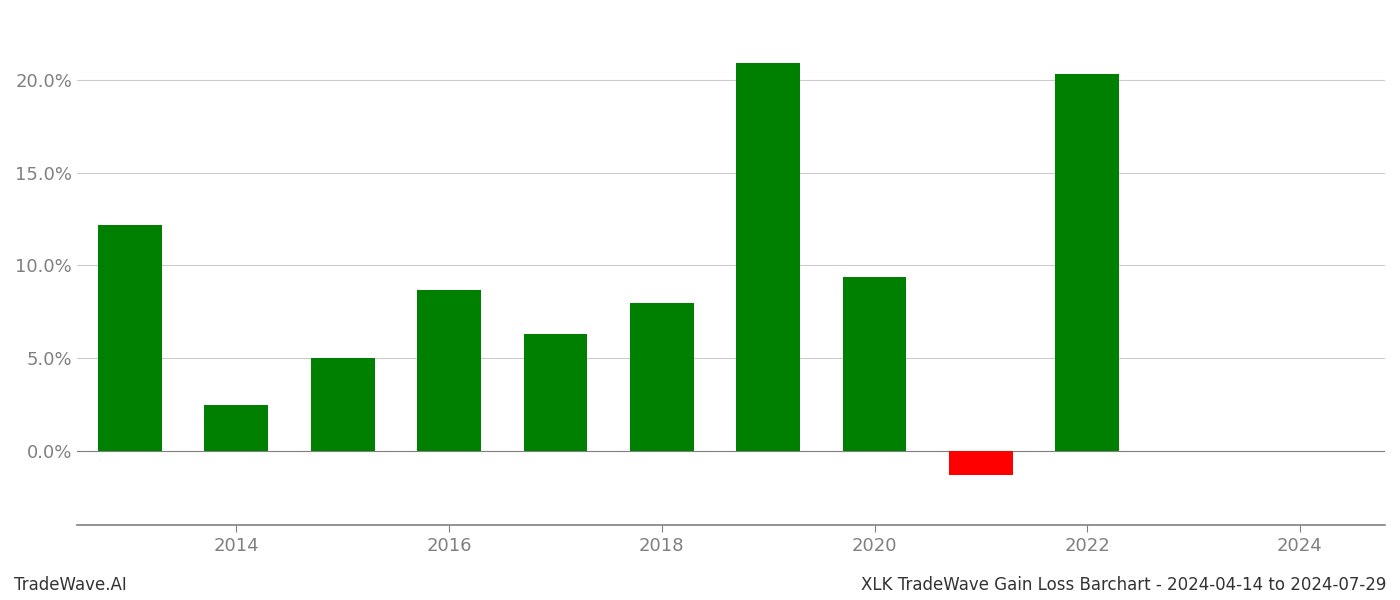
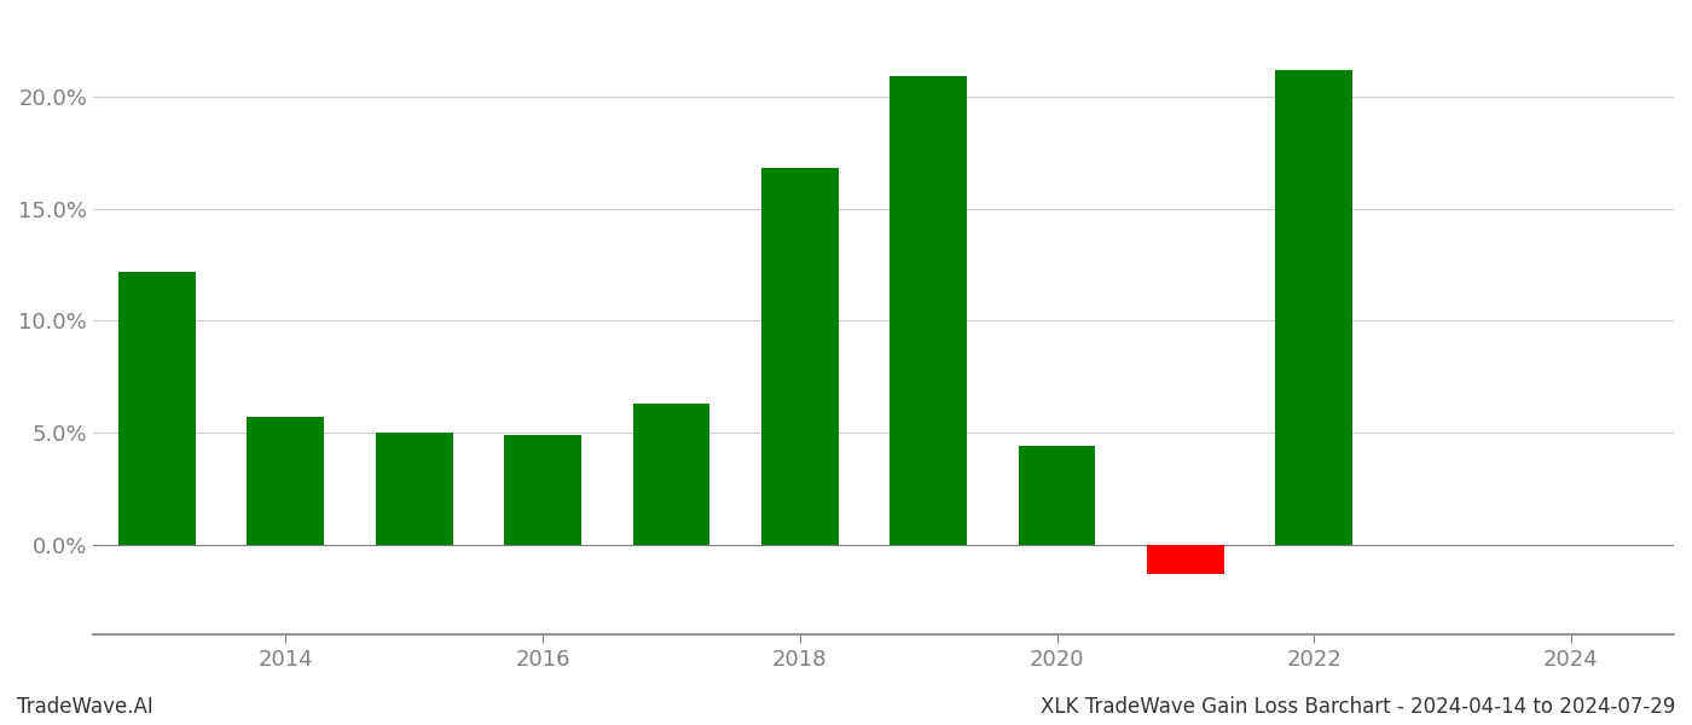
2014: 2.5% -> 5.7%
2016: 8.7% -> 4.9%
2018: 8.0% -> 16.8%
2020: 9.4% -> 4.4%
2022: 20.3% -> 21.2%
